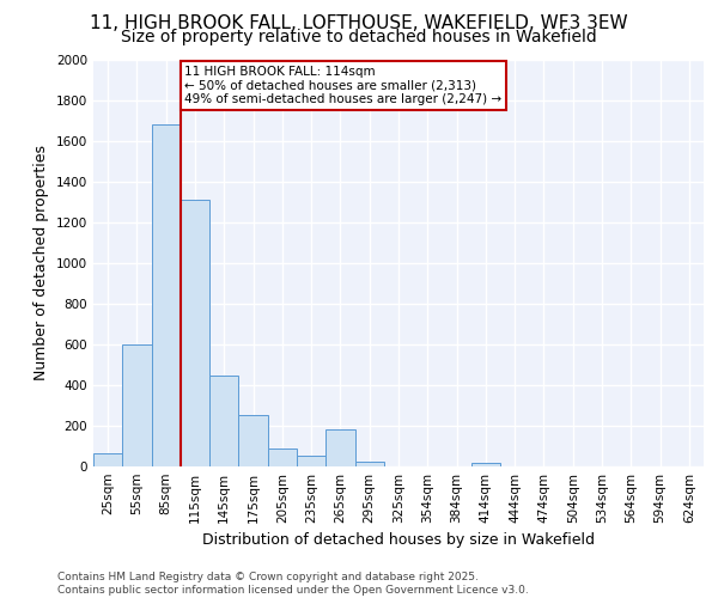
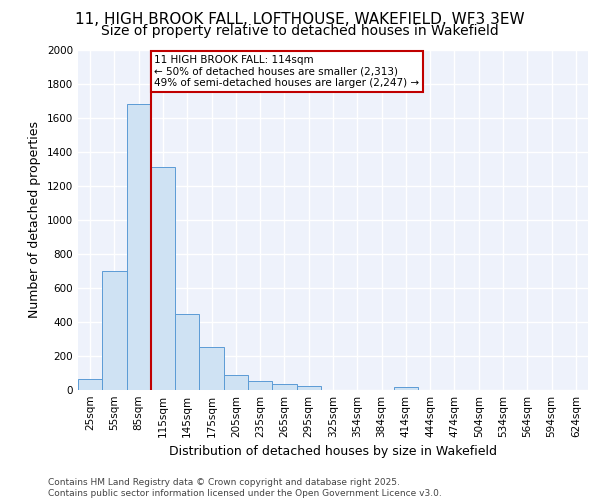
55sqm: 600 -> 700
265sqm: 180 -> 40
